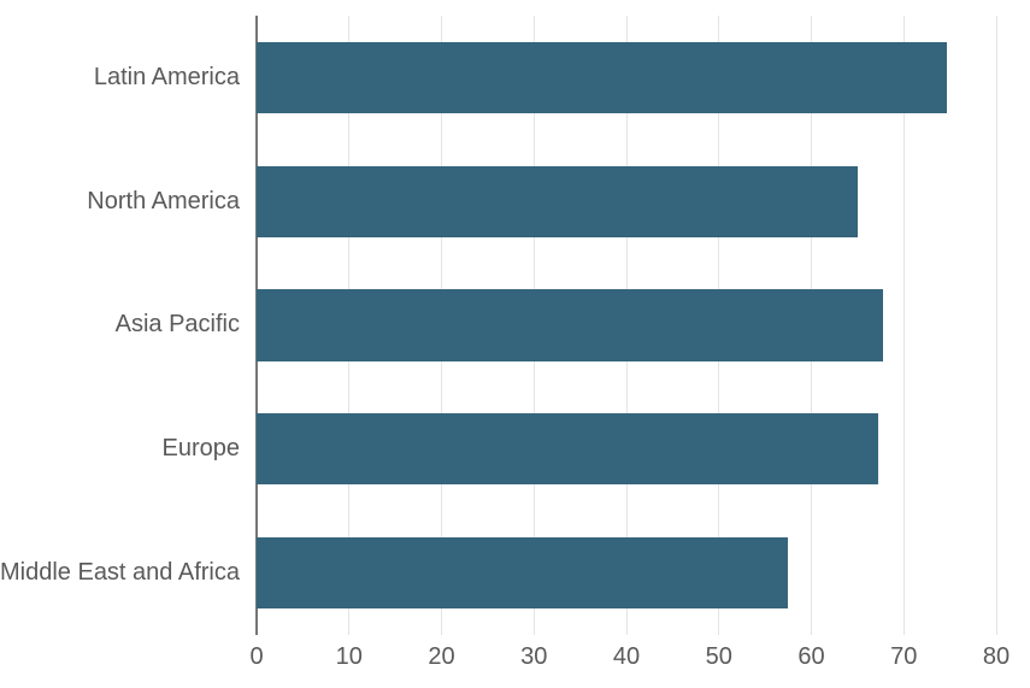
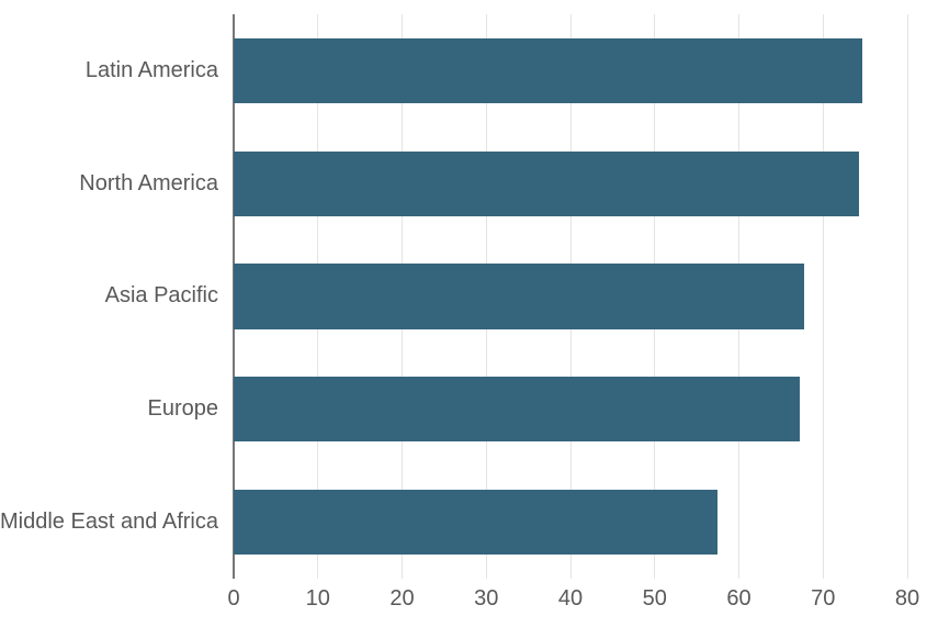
North America: 65 -> 74
